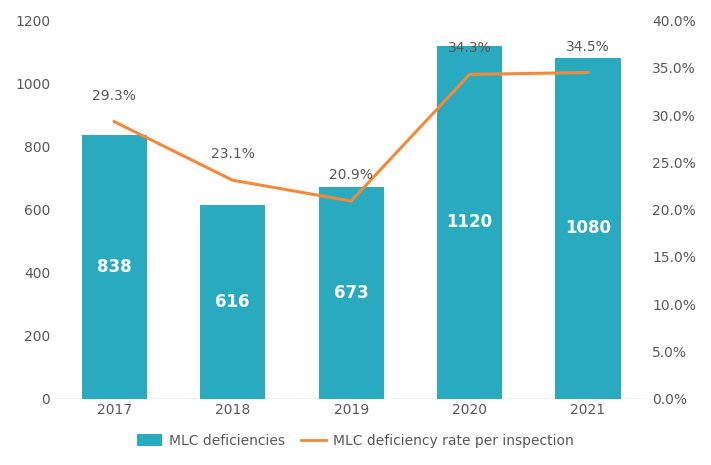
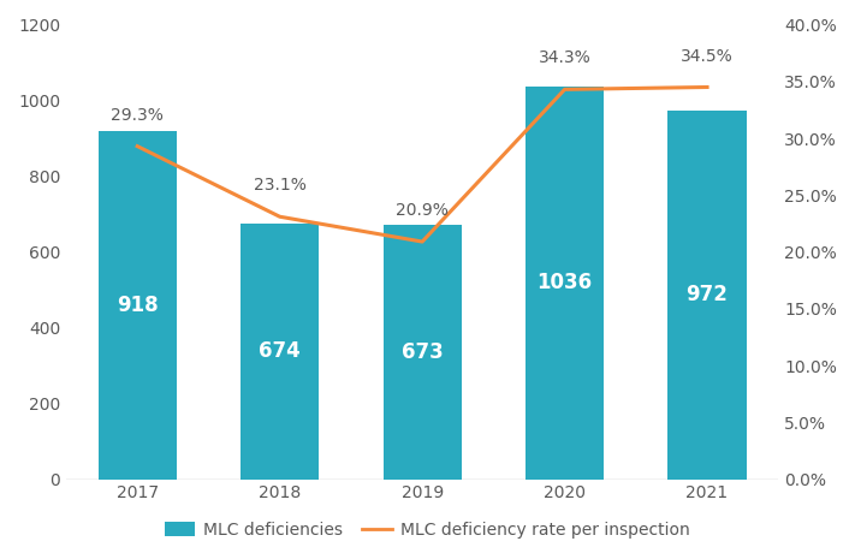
MLC deficiencies/2017: 838 -> 918
MLC deficiencies/2018: 616 -> 674
MLC deficiencies/2020: 1120 -> 1036
MLC deficiencies/2021: 1080 -> 972
